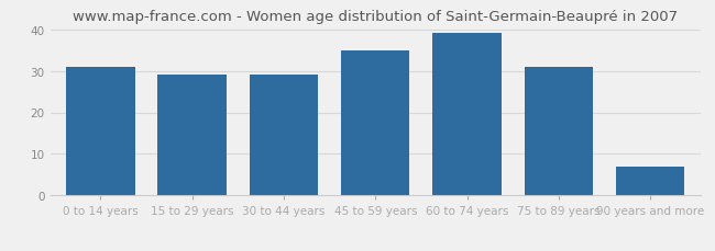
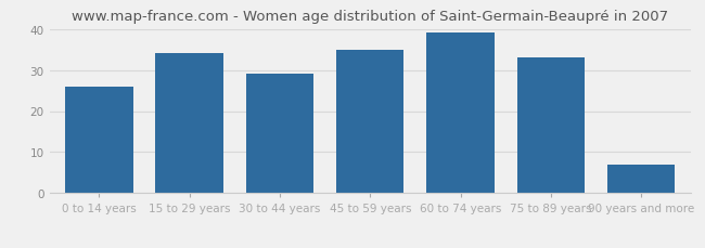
0 to 14 years: 31 -> 26
15 to 29 years: 29 -> 34
75 to 89 years: 31 -> 33
